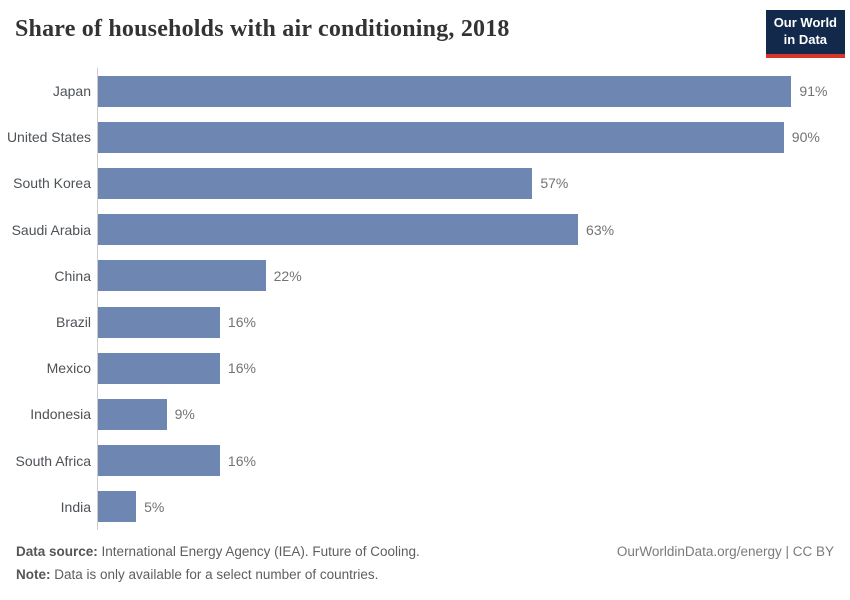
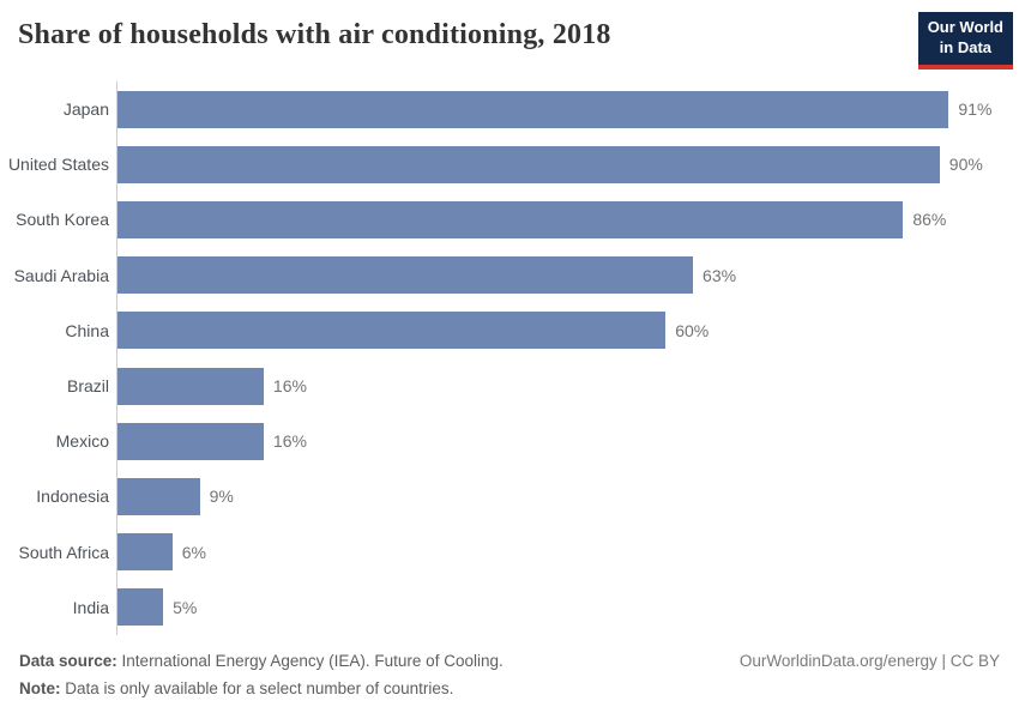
South Korea: 57% -> 86%
China: 22% -> 60%
South Africa: 16% -> 6%
